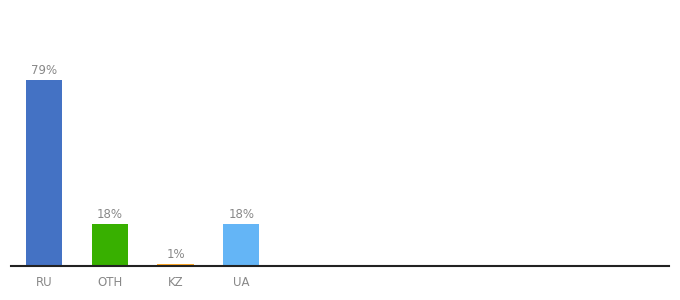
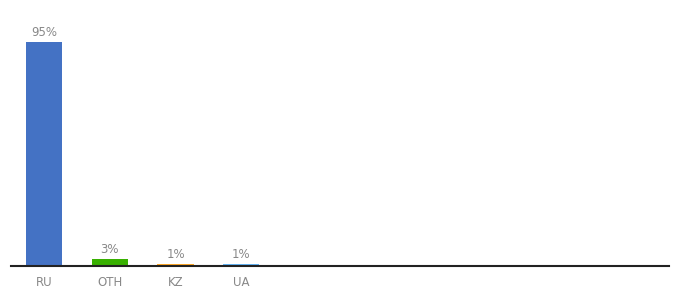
RU: 79% -> 95%
OTH: 18% -> 3%
UA: 18% -> 1%
